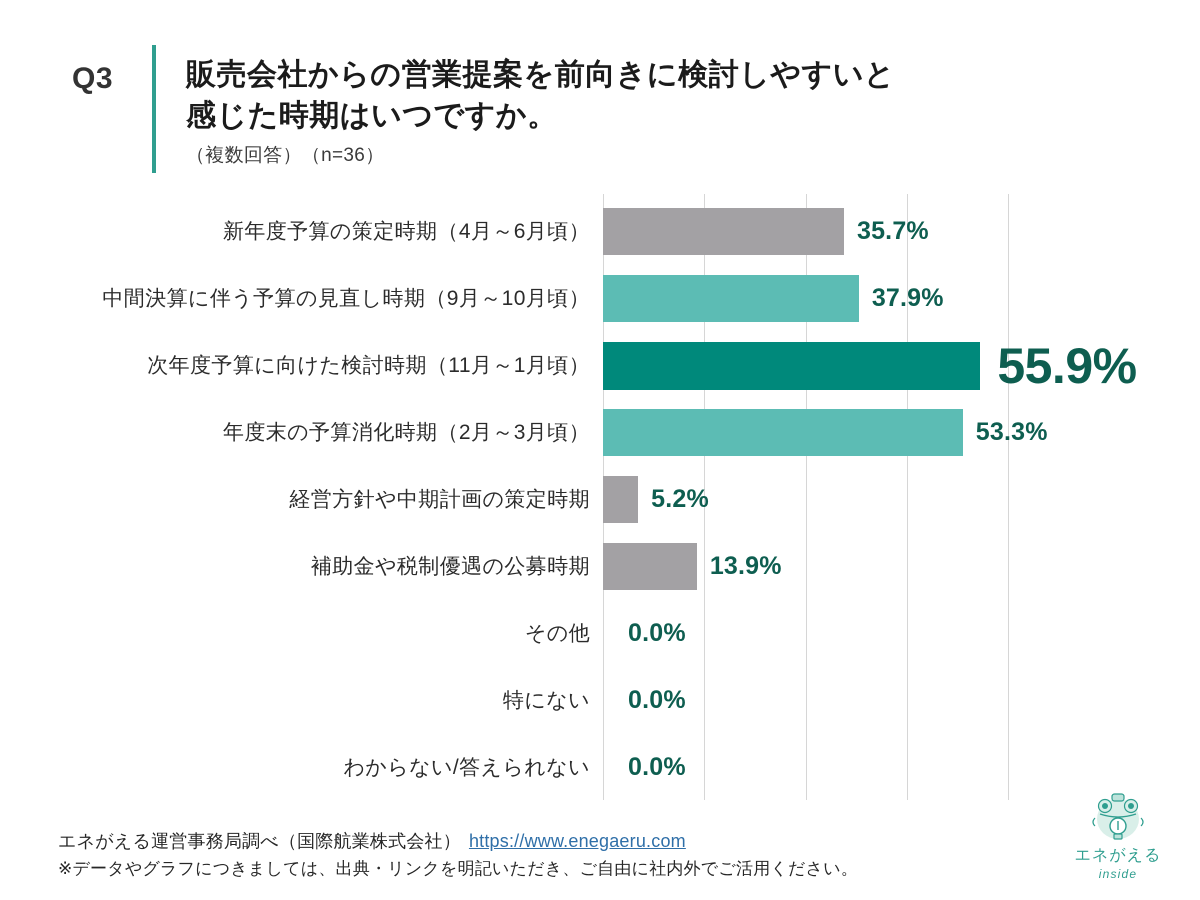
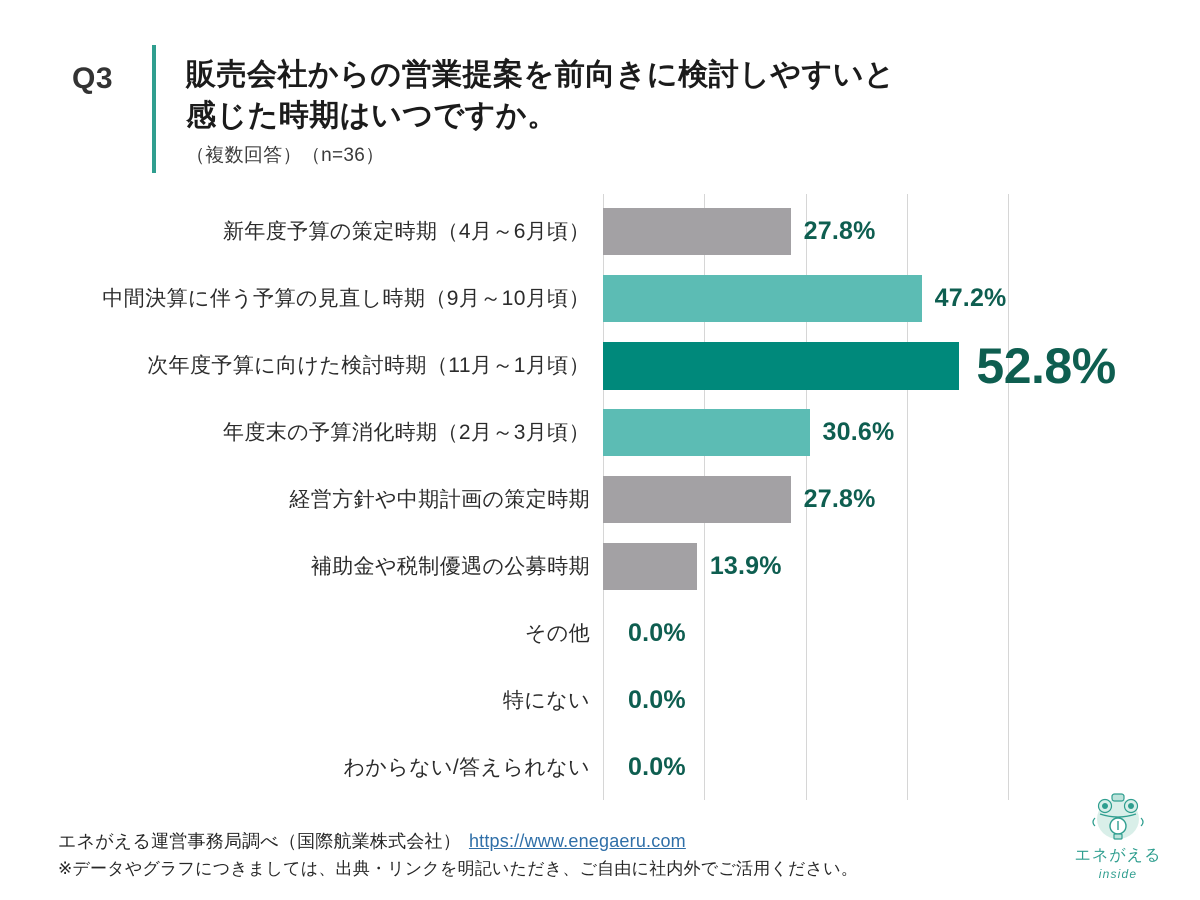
新年度予算の策定時期（4月～6月頃）: 35.7% -> 27.8%
中間決算に伴う予算の見直し時期（9月～10月頃）: 37.9% -> 47.2%
次年度予算に向けた検討時期（11月～1月頃）: 55.9% -> 52.8%
年度末の予算消化時期（2月～3月頃）: 53.3% -> 30.6%
経営方針や中期計画の策定時期: 5.2% -> 27.8%
